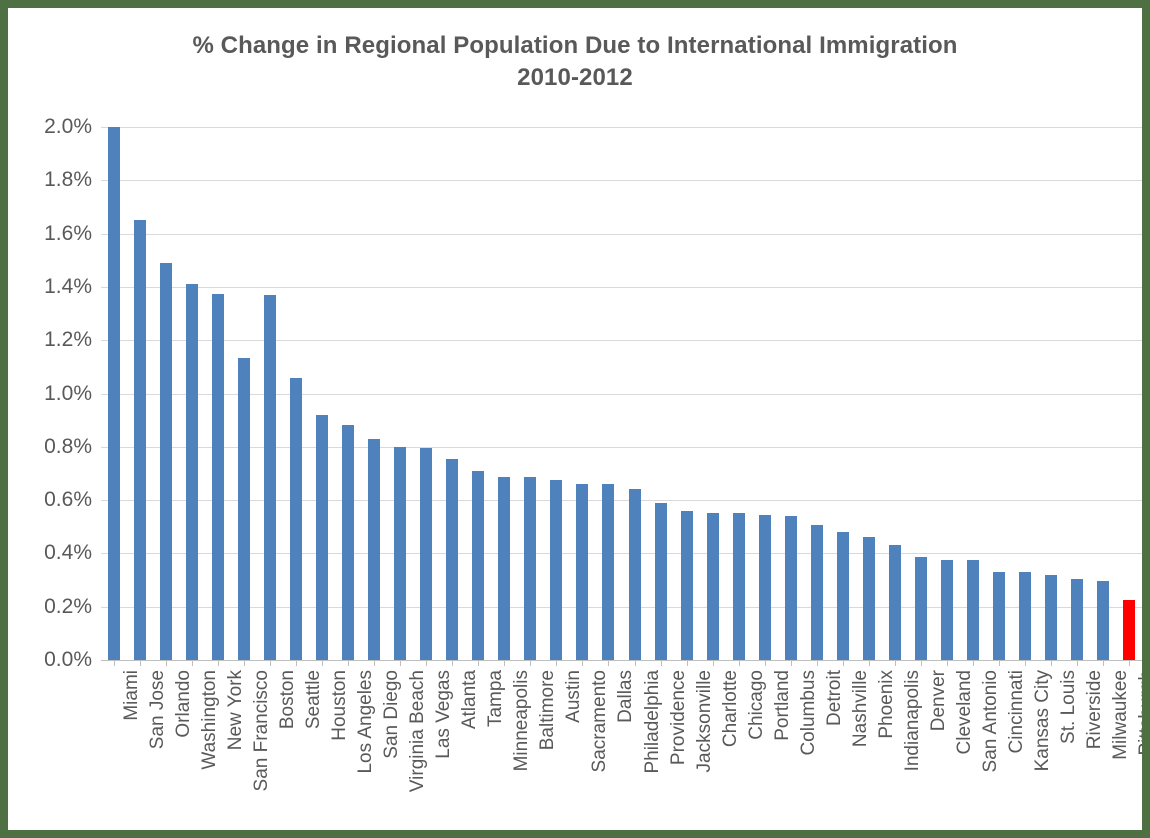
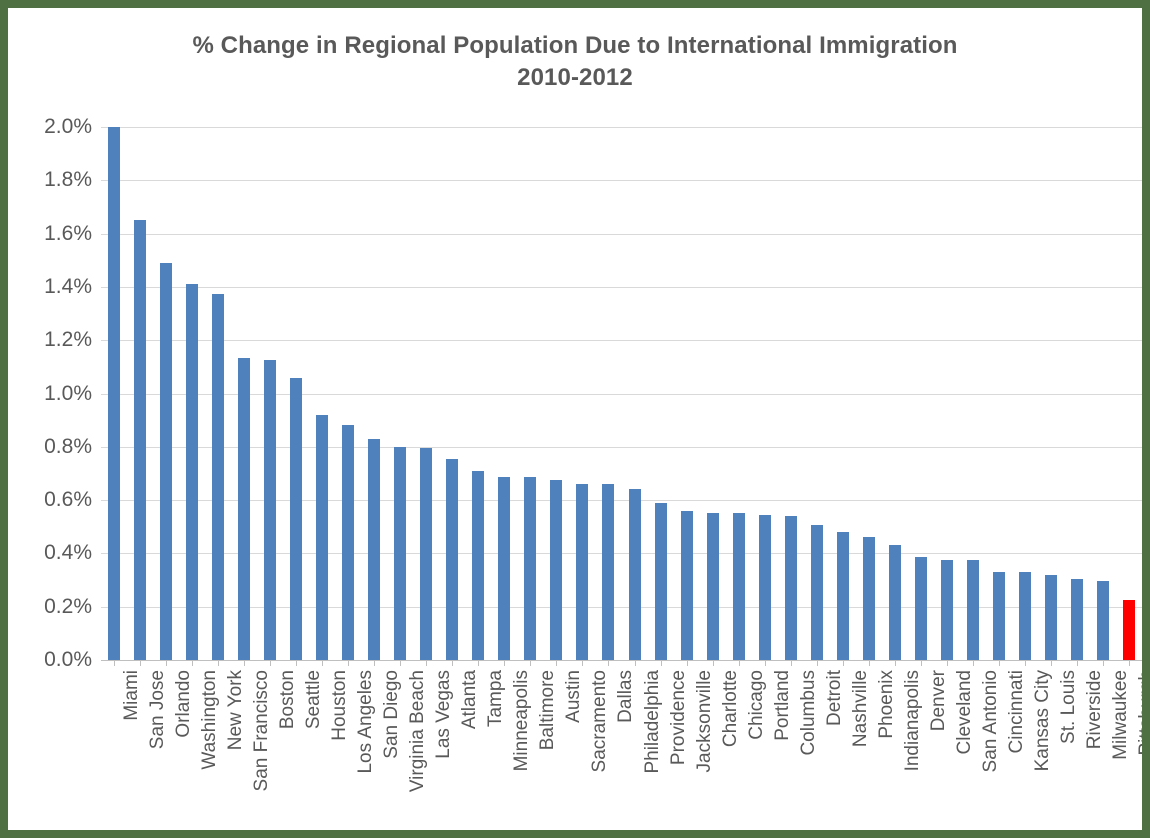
Boston: 1.37% -> 1.12%
